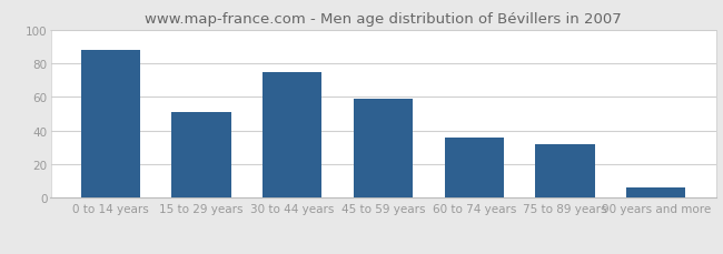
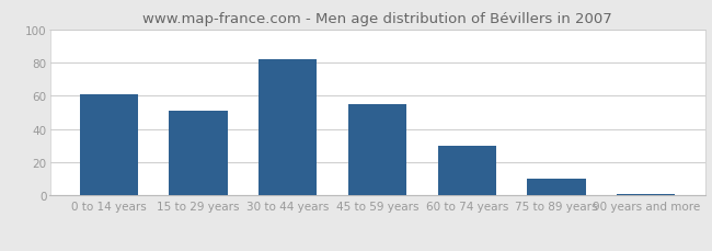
0 to 14 years: 88 -> 61
30 to 44 years: 75 -> 82
45 to 59 years: 59 -> 55
60 to 74 years: 36 -> 30
75 to 89 years: 32 -> 10
90 years and more: 6 -> 1
